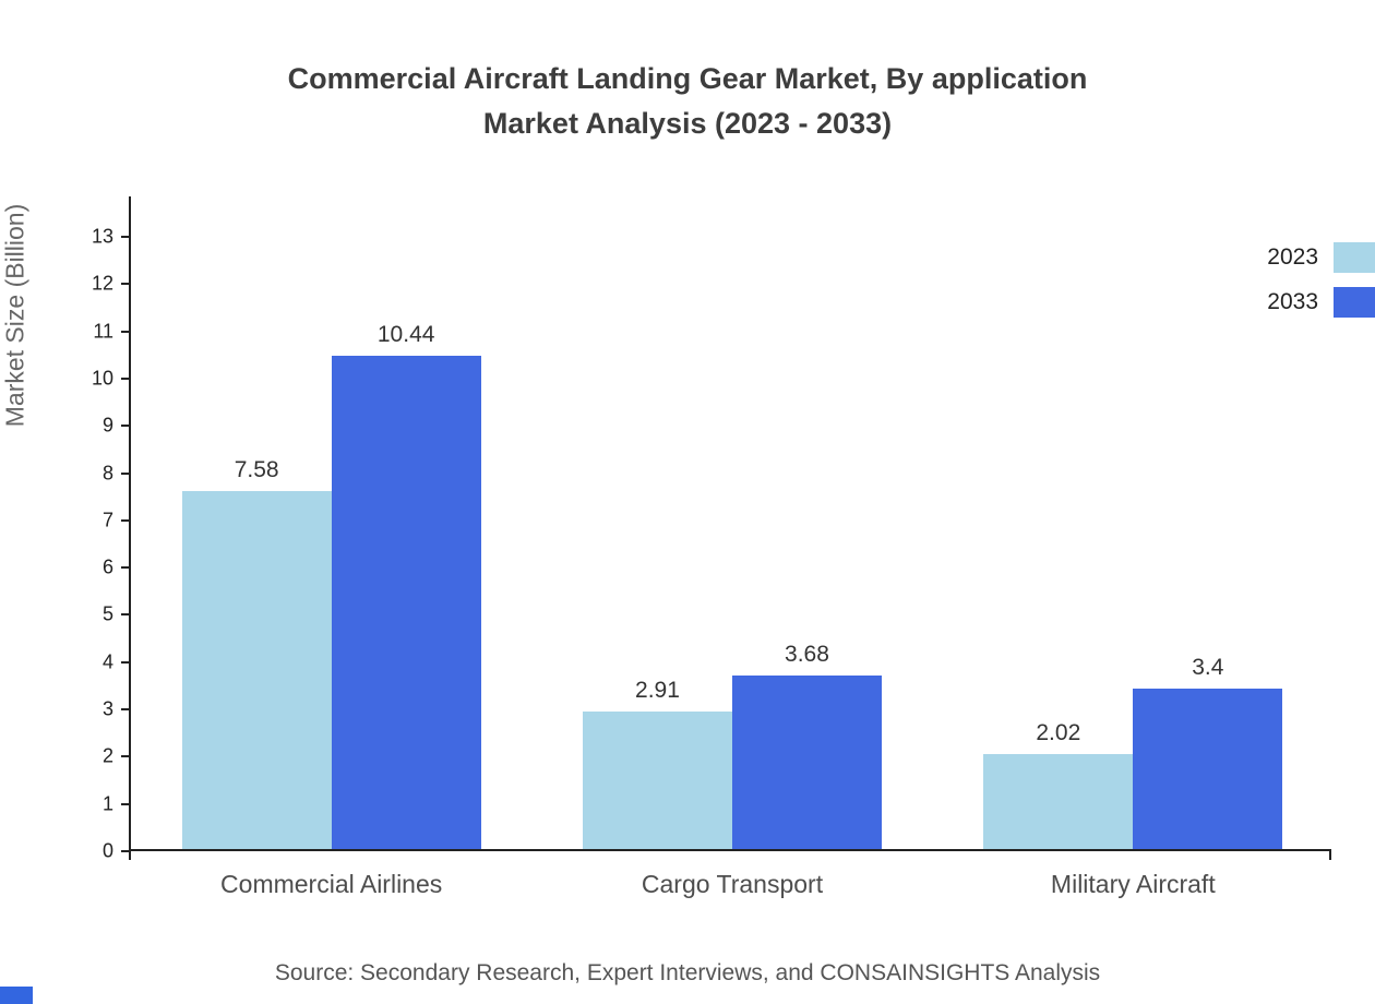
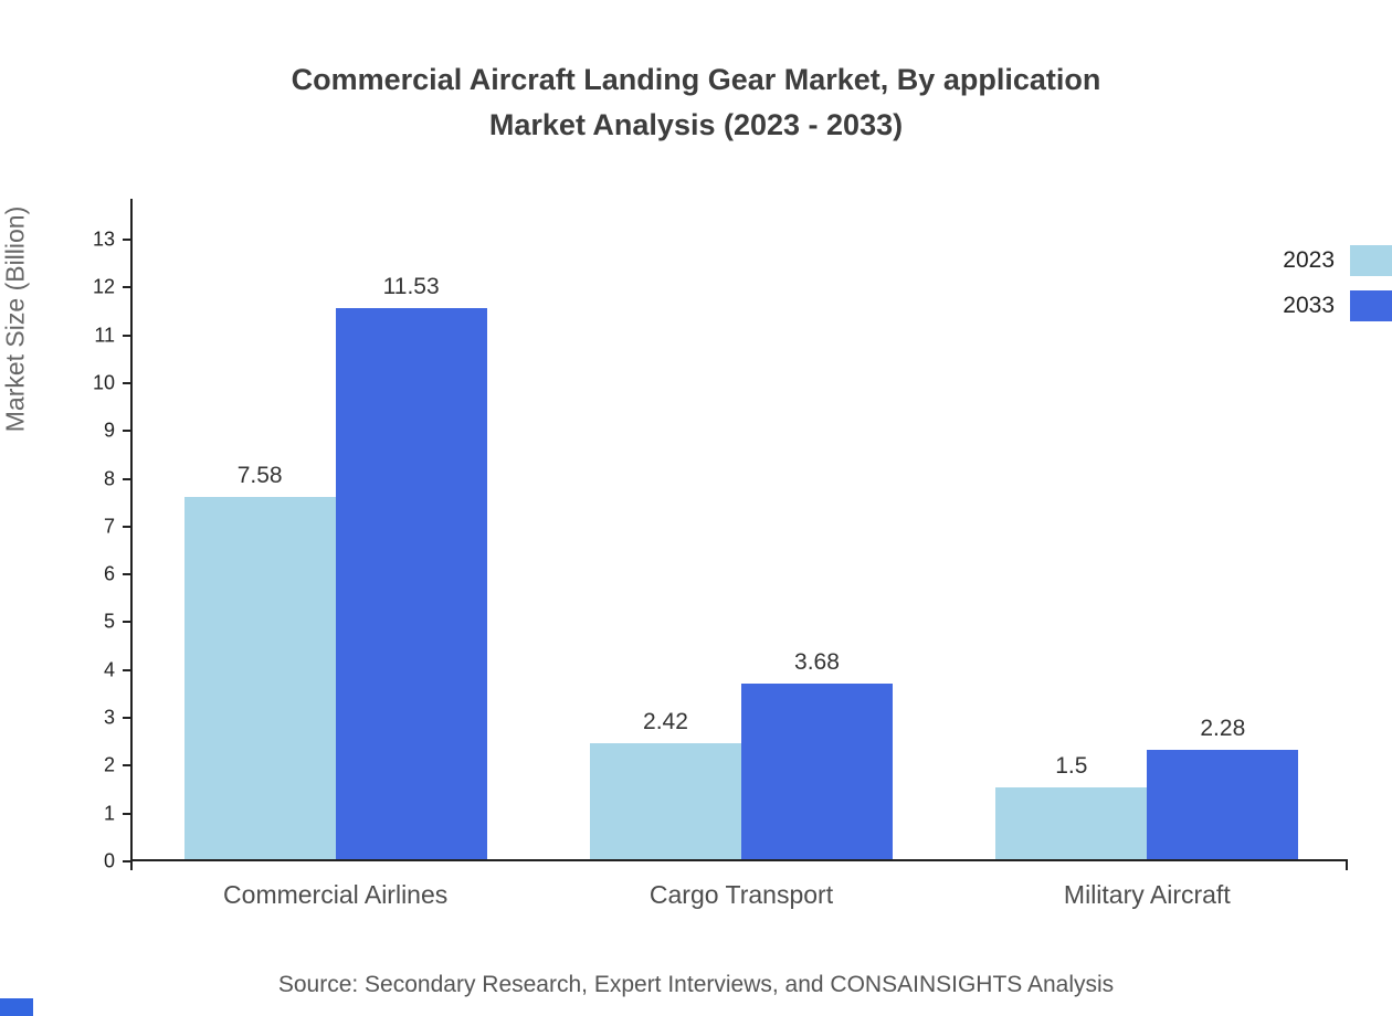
2033/Commercial Airlines: 10.44 -> 11.53
2023/Cargo Transport: 2.91 -> 2.42
2023/Military Aircraft: 2.02 -> 1.5
2033/Military Aircraft: 3.4 -> 2.28
